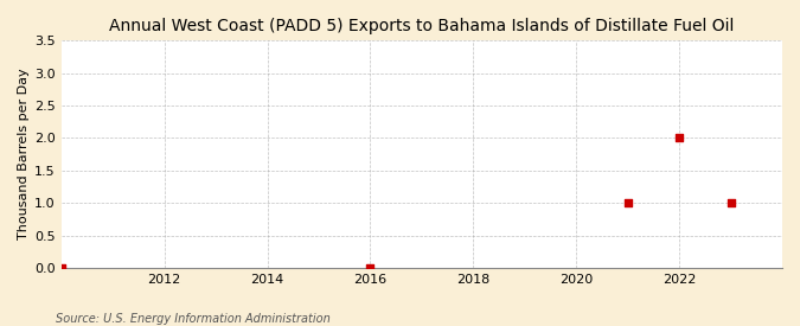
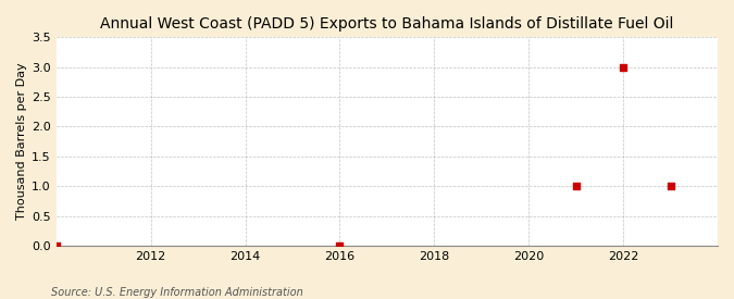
2022: 2 -> 3
